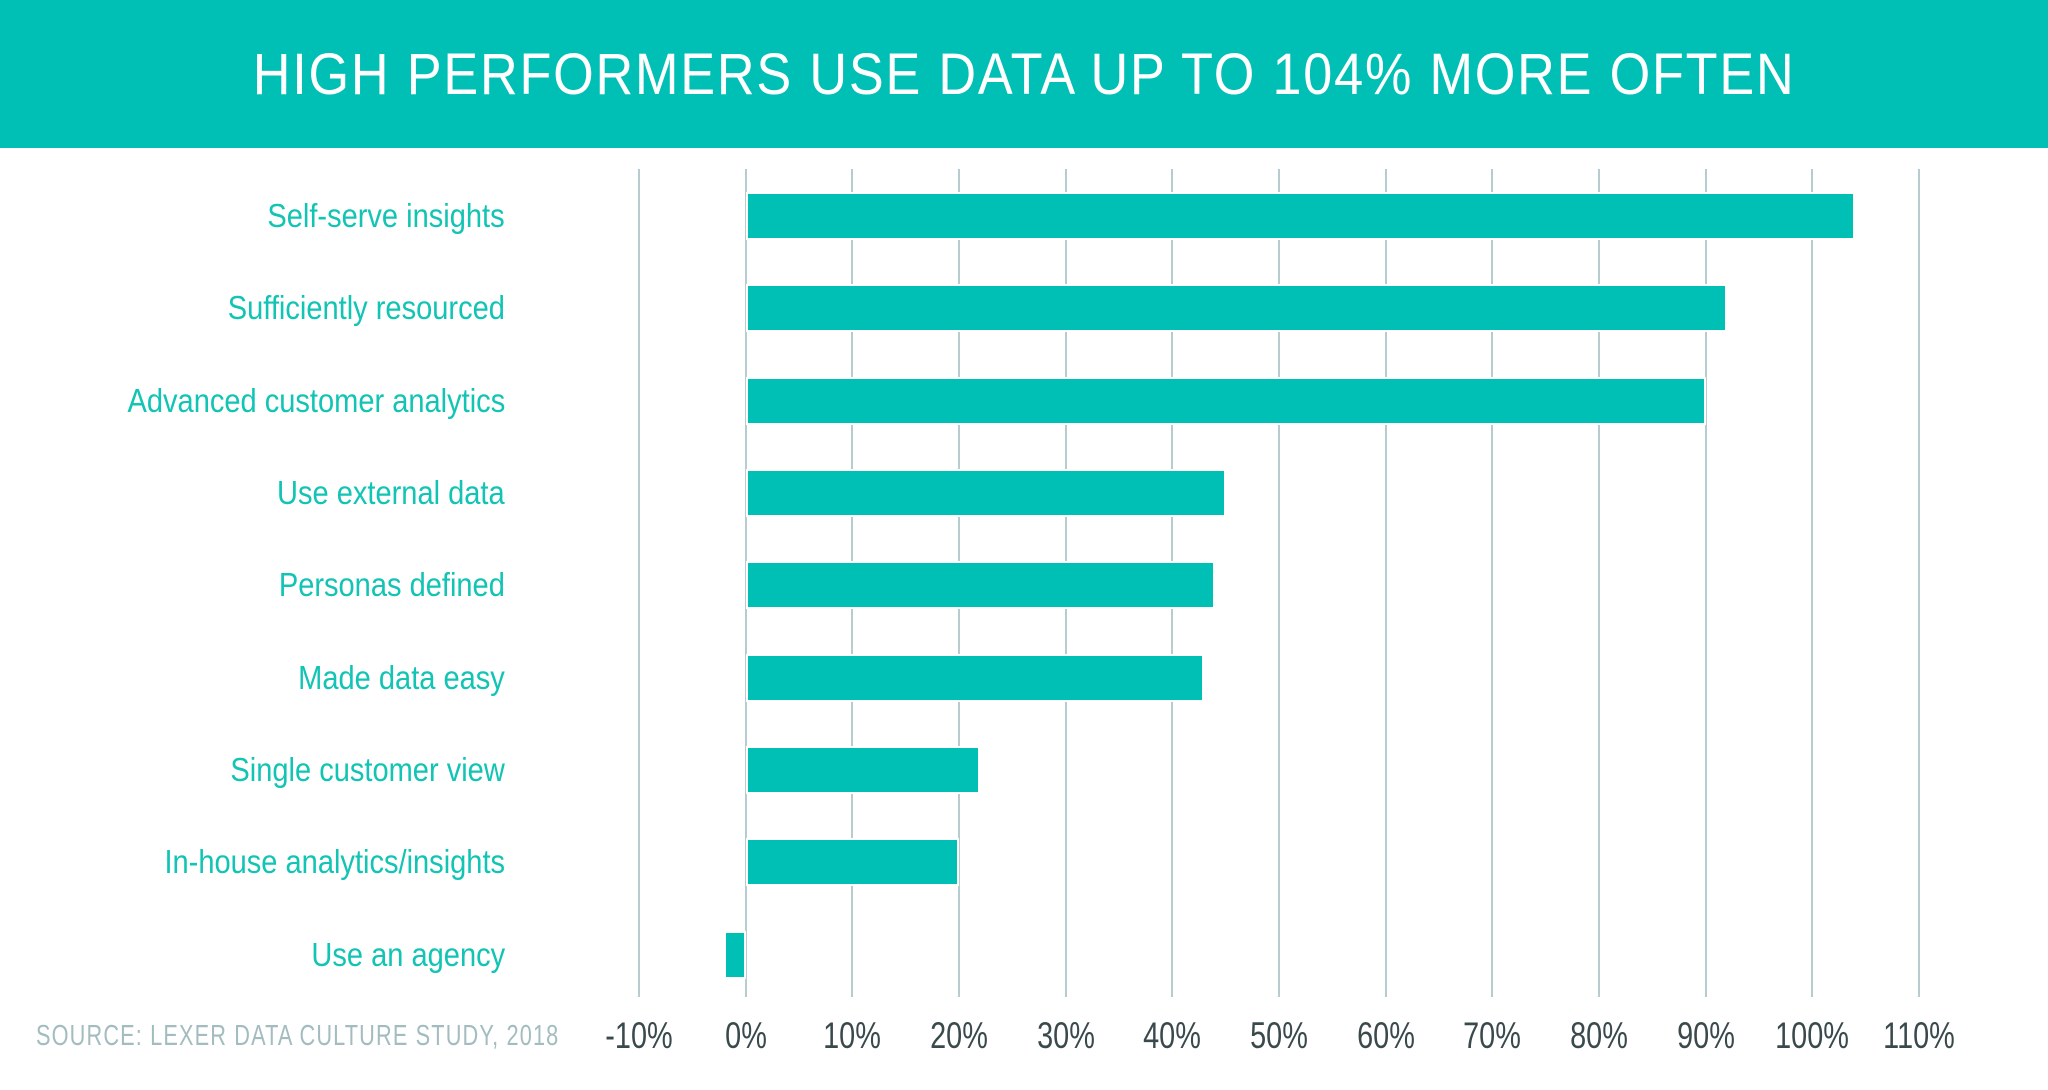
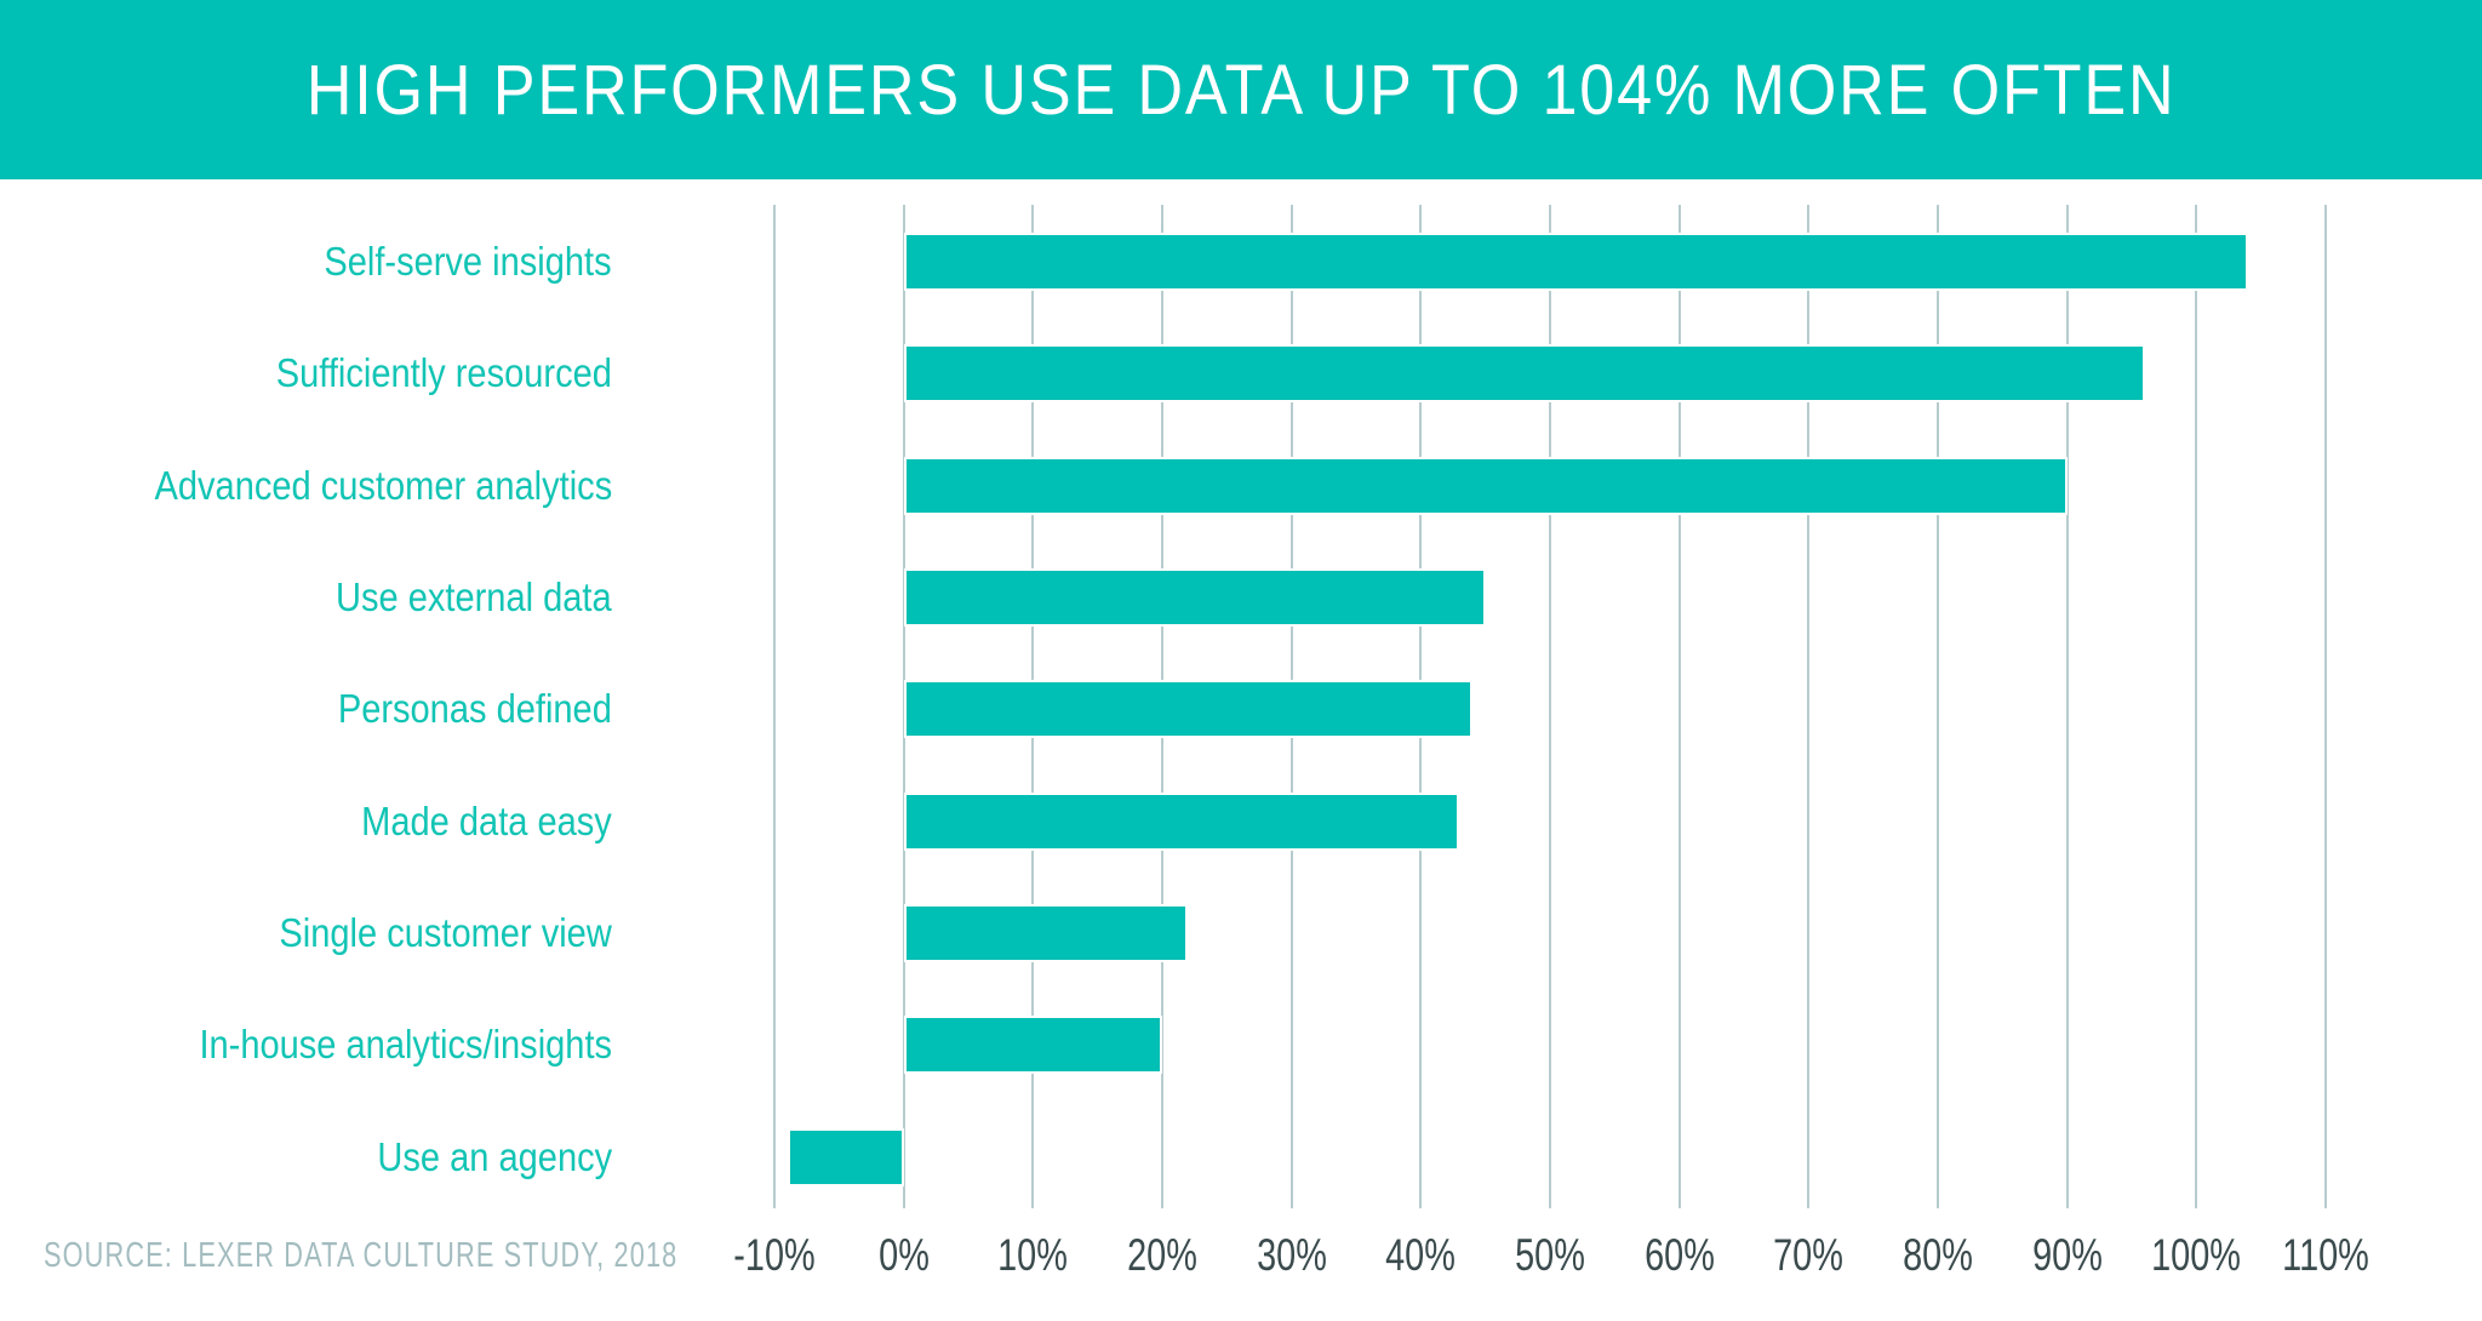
Sufficiently resourced: 92% -> 96%
Use an agency: -2% -> -9%
